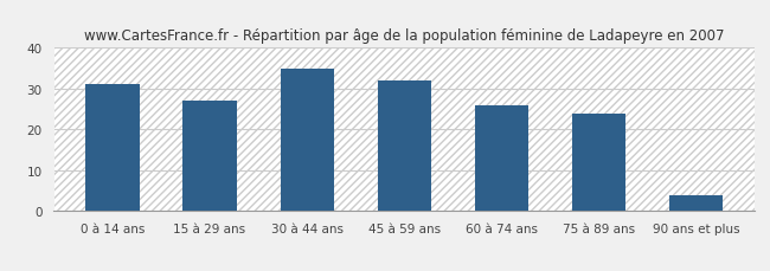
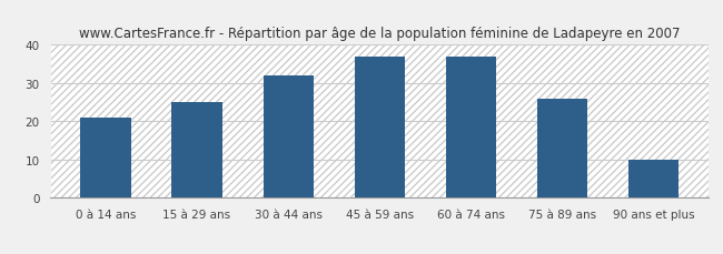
0 à 14 ans: 31 -> 21
15 à 29 ans: 27 -> 25
30 à 44 ans: 35 -> 32
45 à 59 ans: 32 -> 37
60 à 74 ans: 26 -> 37
75 à 89 ans: 24 -> 26
90 ans et plus: 4 -> 10
